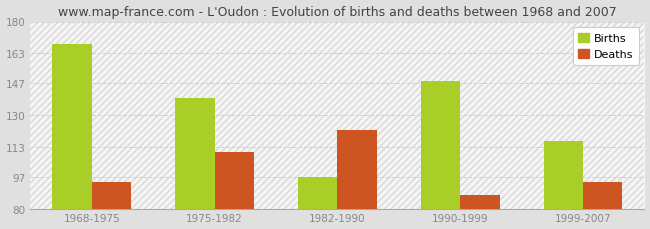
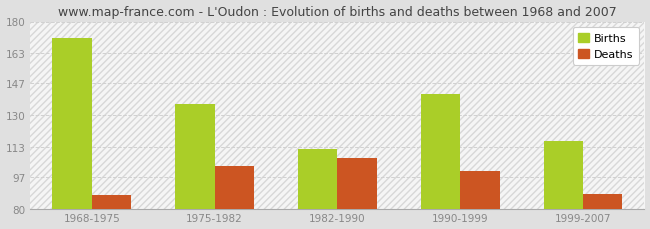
Births/1968-1975: 168 -> 171
Deaths/1968-1975: 94 -> 87
Births/1975-1982: 139 -> 136
Deaths/1975-1982: 110 -> 103
Births/1982-1990: 97 -> 112
Deaths/1982-1990: 122 -> 107
Births/1990-1999: 148 -> 141
Deaths/1990-1999: 87 -> 100
Deaths/1999-2007: 94 -> 88
